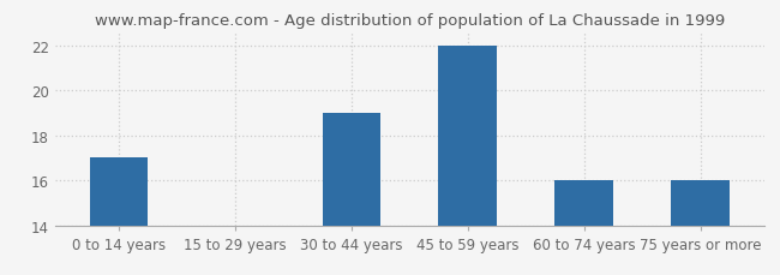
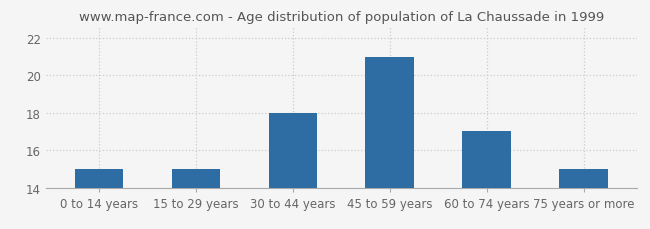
0 to 14 years: 17 -> 15
15 to 29 years: 14 -> 15
30 to 44 years: 19 -> 18
45 to 59 years: 22 -> 21
60 to 74 years: 16 -> 17
75 years or more: 16 -> 15
